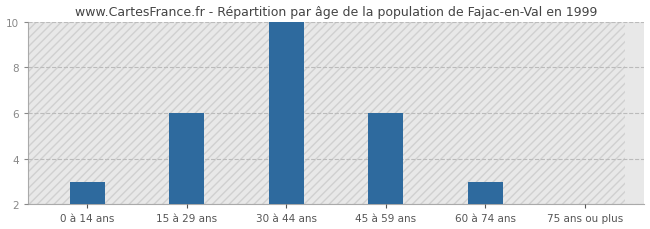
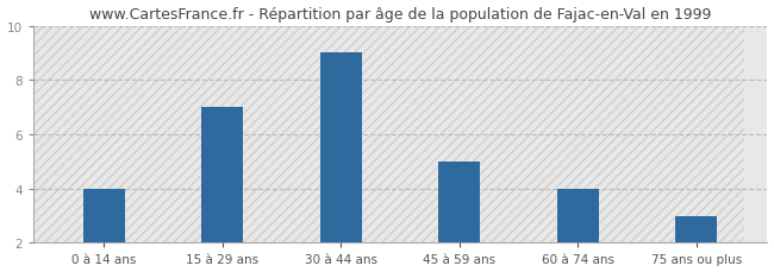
0 à 14 ans: 3 -> 4
15 à 29 ans: 6 -> 7
30 à 44 ans: 10 -> 9
45 à 59 ans: 6 -> 5
60 à 74 ans: 3 -> 4
75 ans ou plus: 2 -> 3
